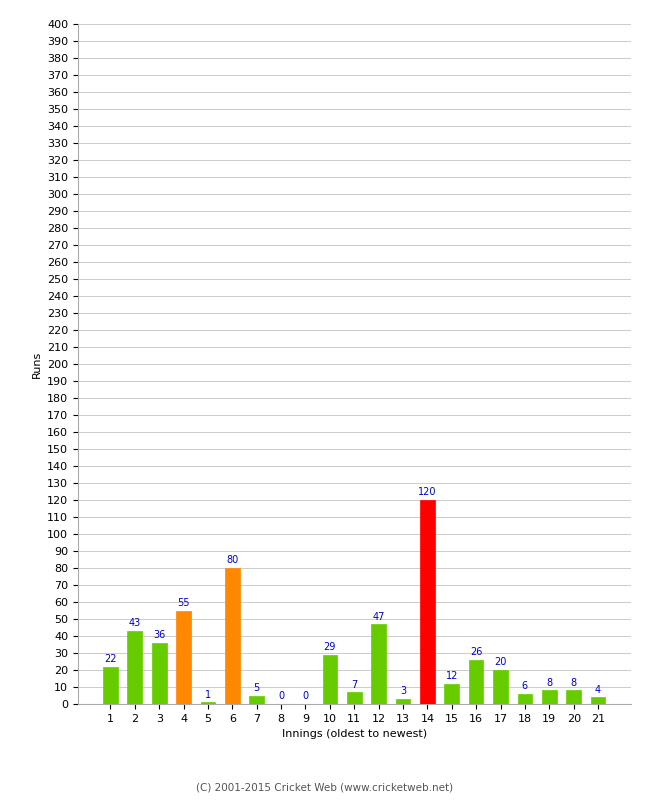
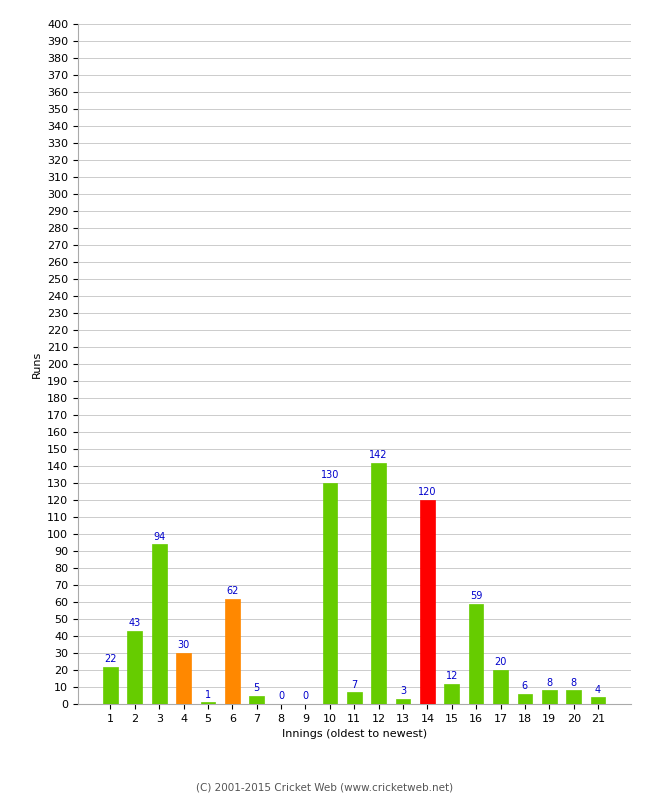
3: 36 -> 94
4: 55 -> 30
6: 80 -> 62
10: 29 -> 130
12: 47 -> 142
16: 26 -> 59
